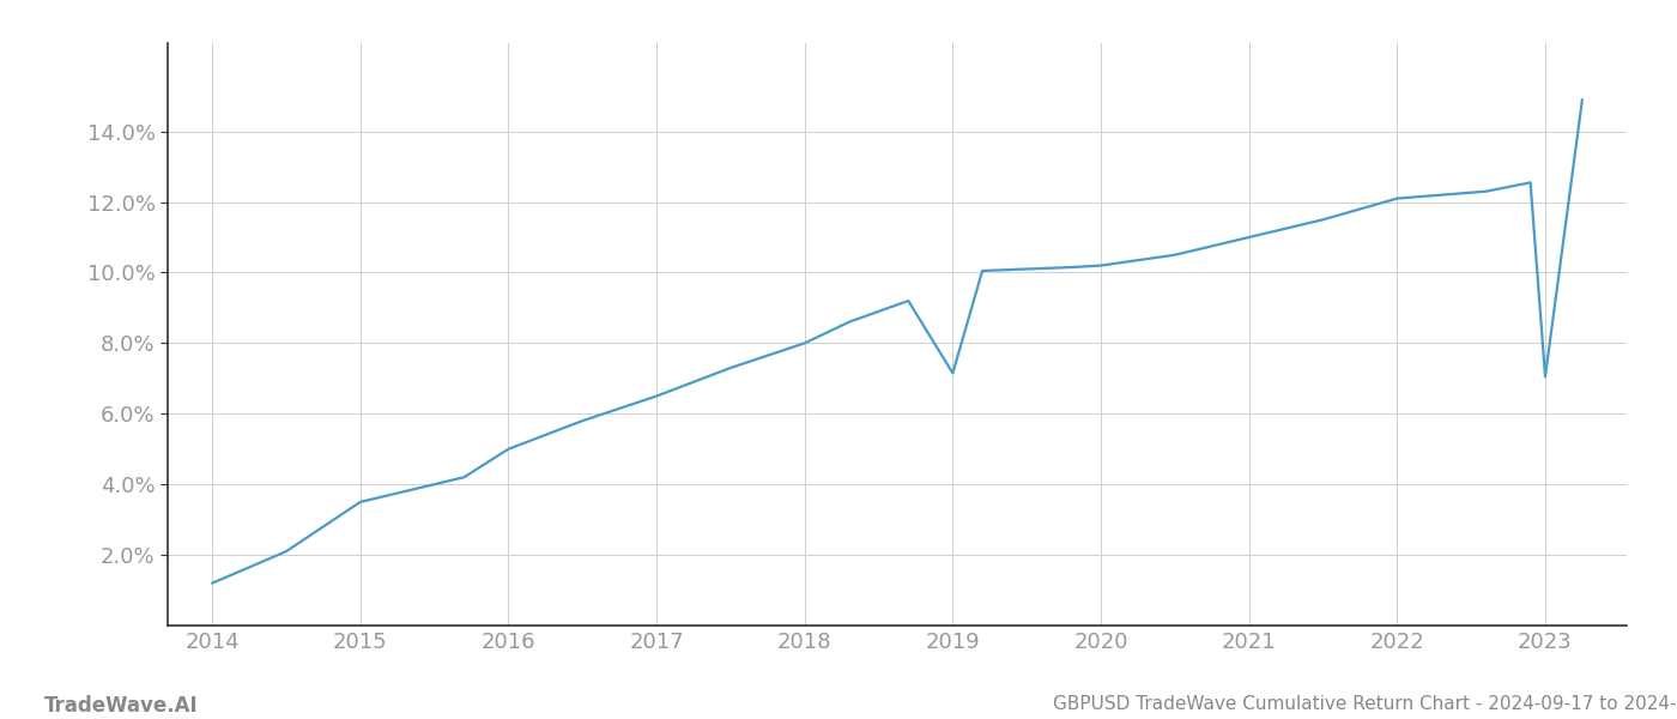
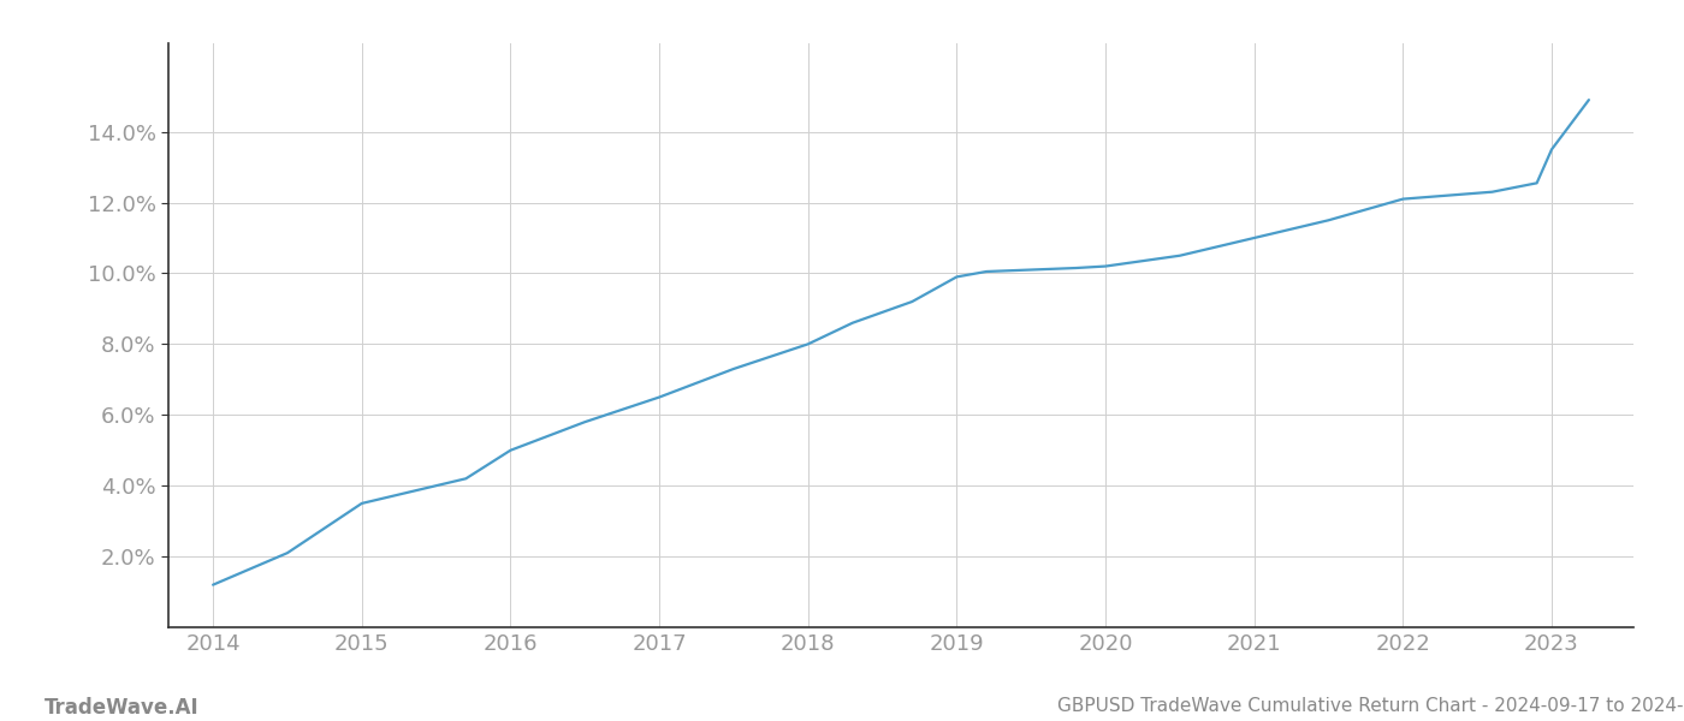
2019: 7.15% -> 9.90%
2023: 7.05% -> 13.50%
